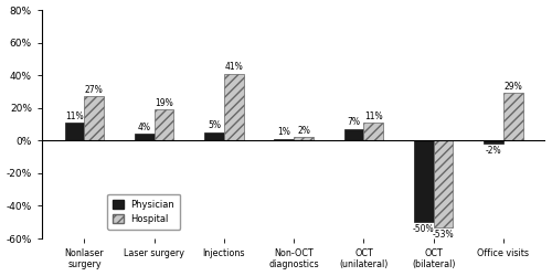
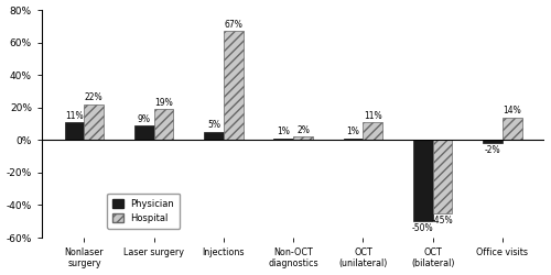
Hospital/Nonlaser surgery: 27% -> 22%
Physician/Laser surgery: 4% -> 9%
Hospital/Injections: 41% -> 67%
Physician/OCT (unilateral): 7% -> 1%
Hospital/OCT (bilateral): -53% -> -45%
Hospital/Office visits: 29% -> 14%
